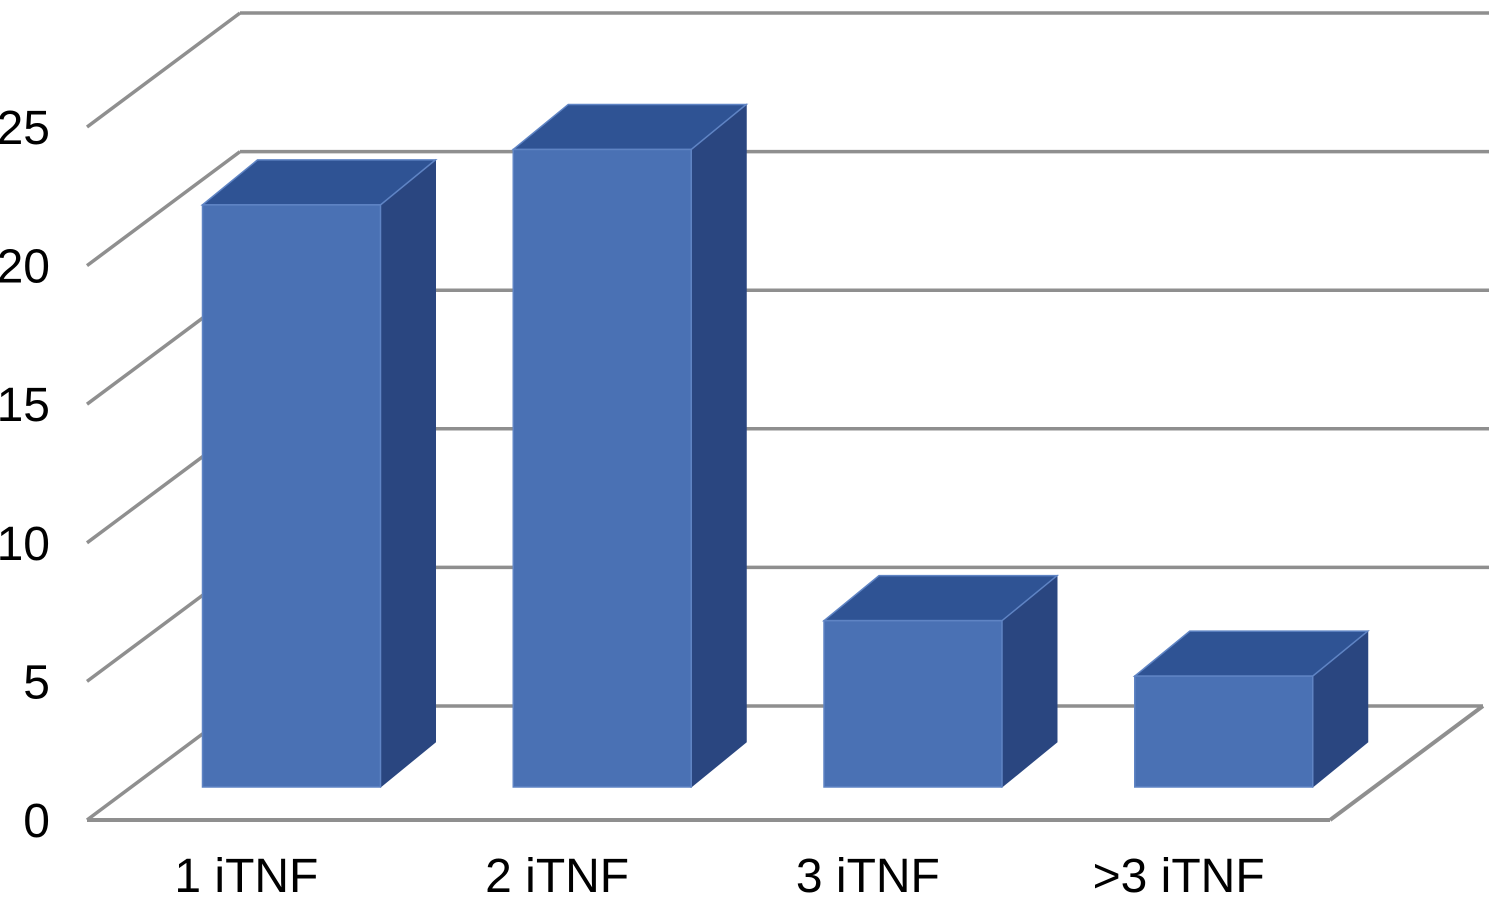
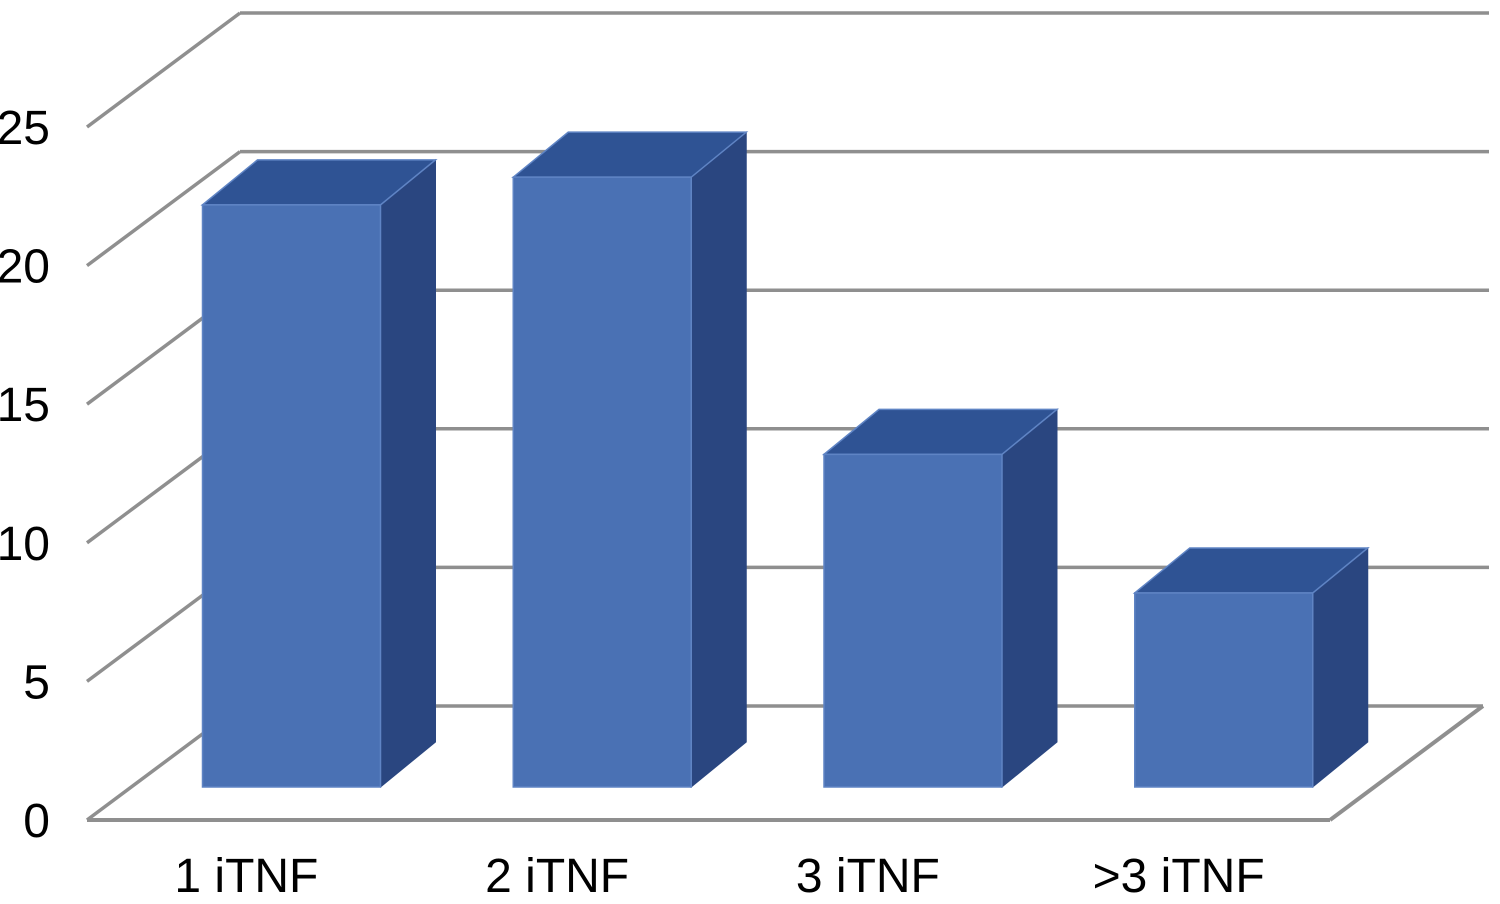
2 iTNF: 23 -> 22
3 iTNF: 6 -> 12
>3 iTNF: 4 -> 7
